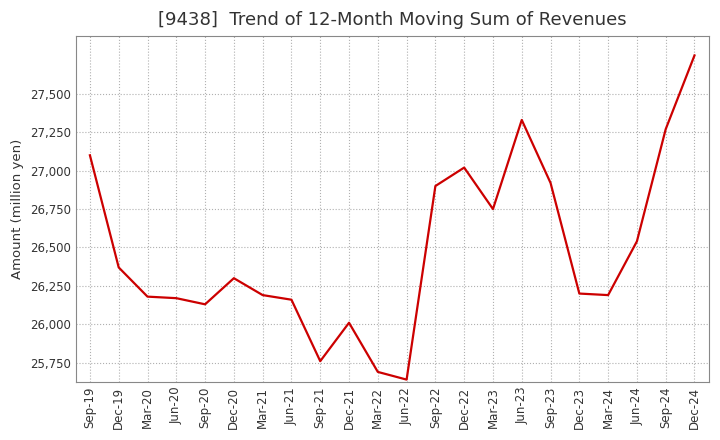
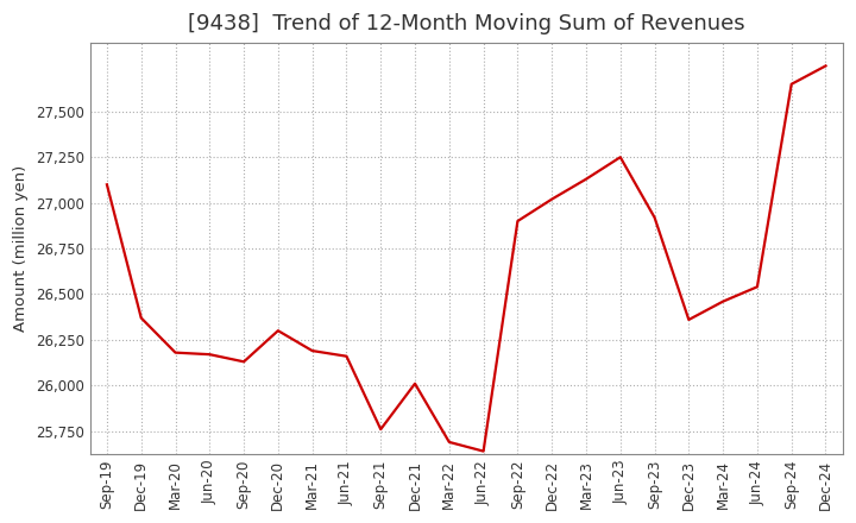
Mar-23: 26,750 -> 27,130
Jun-23: 27,330 -> 27,250
Dec-23: 26,200 -> 26,360
Mar-24: 26,190 -> 26,460
Sep-24: 27,270 -> 27,650
